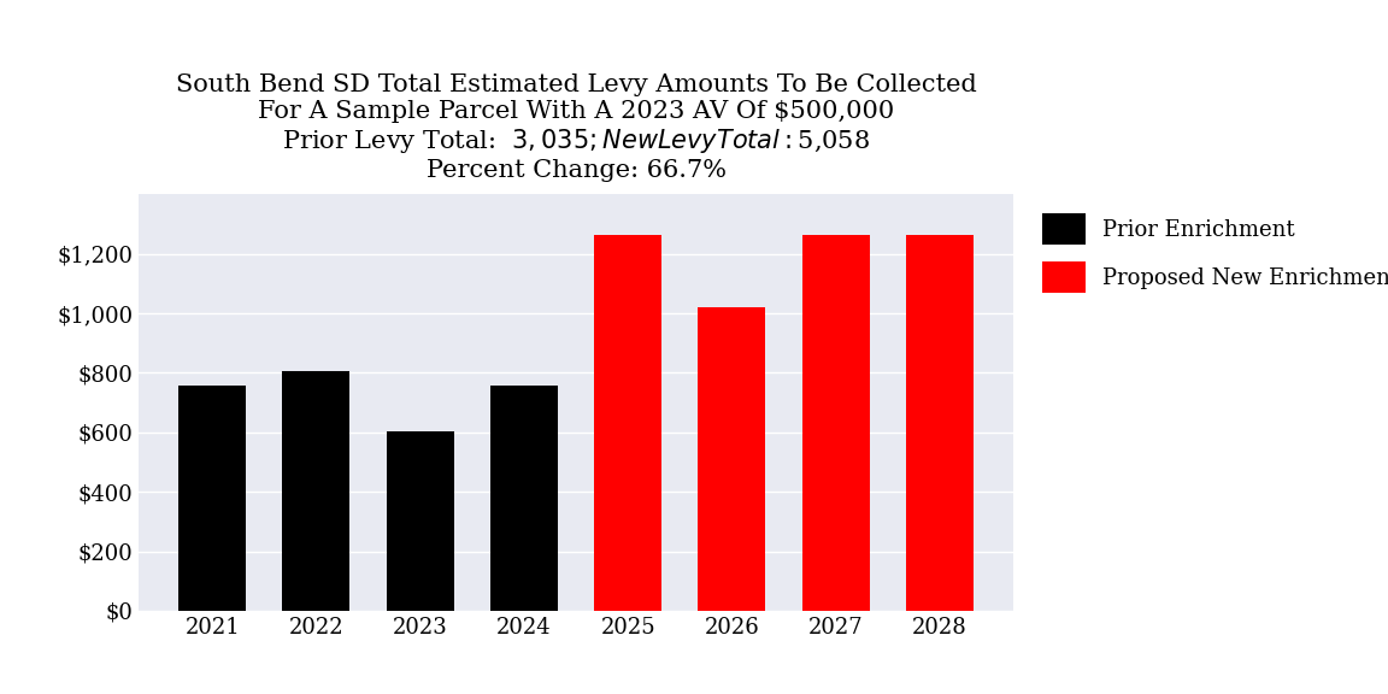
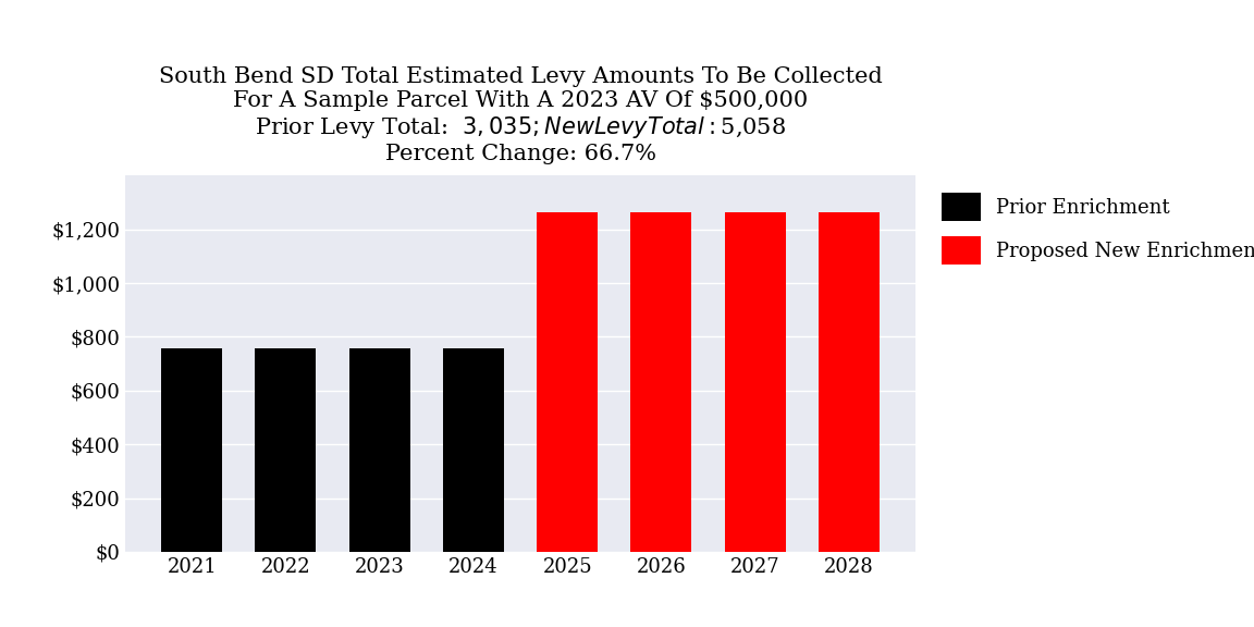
2022: $805 -> $759
2023: $605 -> $759
2026: $1,020 -> $1,264
